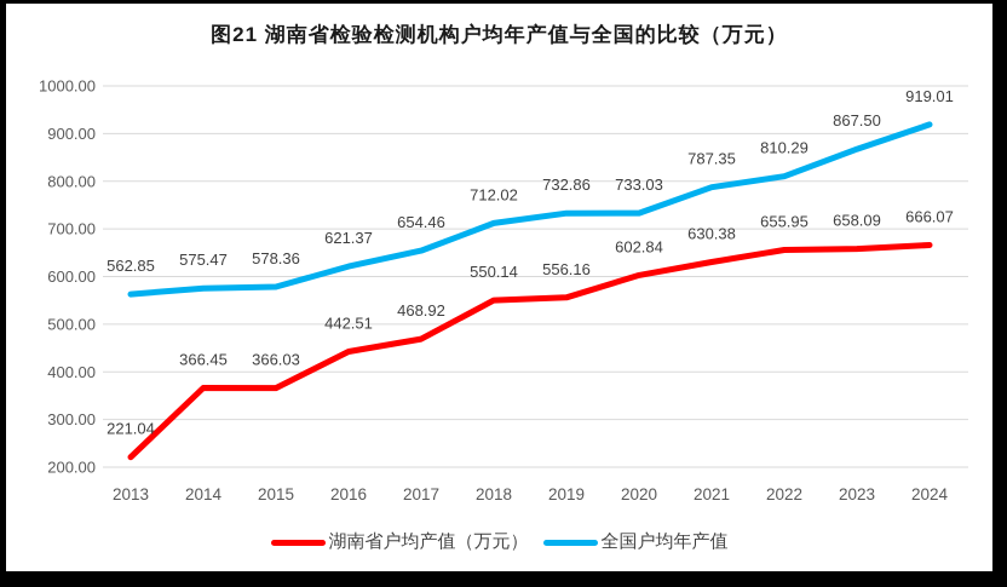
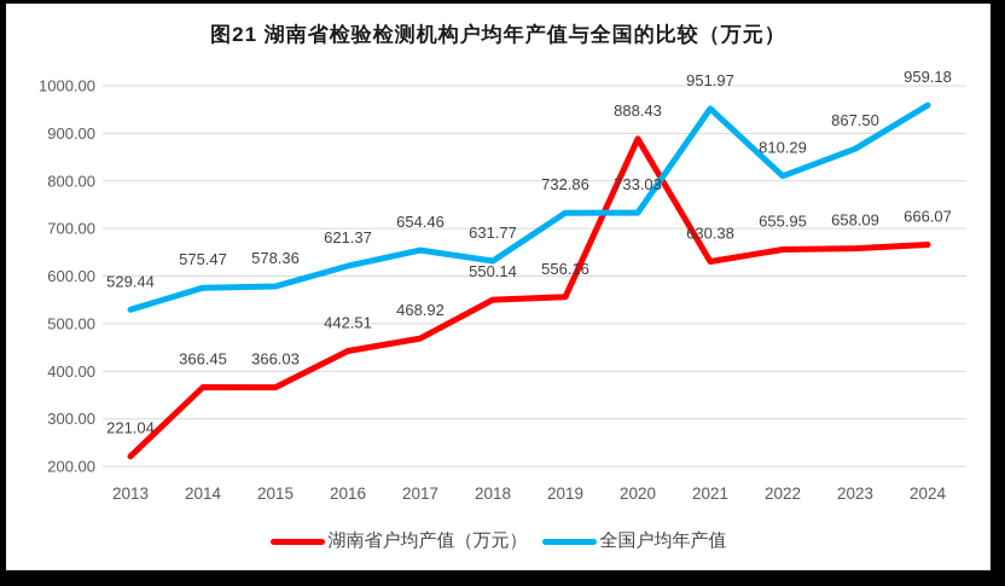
全国户均年产值/2013: 562.85 -> 529.44
全国户均年产值/2018: 712.02 -> 631.77
湖南省户均产值（万元）/2020: 602.84 -> 888.43
全国户均年产值/2021: 787.35 -> 951.97
全国户均年产值/2024: 919.01 -> 959.18
